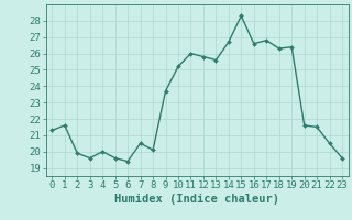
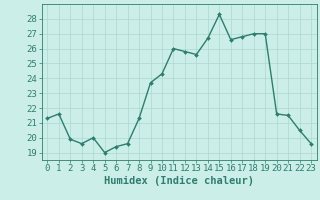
5: 19.6 -> 19.0
7: 20.5 -> 19.6
8: 20.1 -> 21.3
10: 25.2 -> 24.3
18: 26.3 -> 27.0
19: 26.4 -> 27.0
